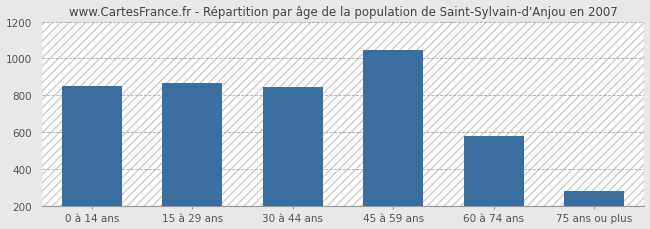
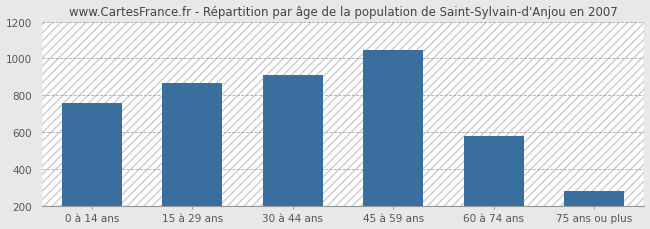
0 à 14 ans: 850 -> 760
30 à 44 ans: 840 -> 910
